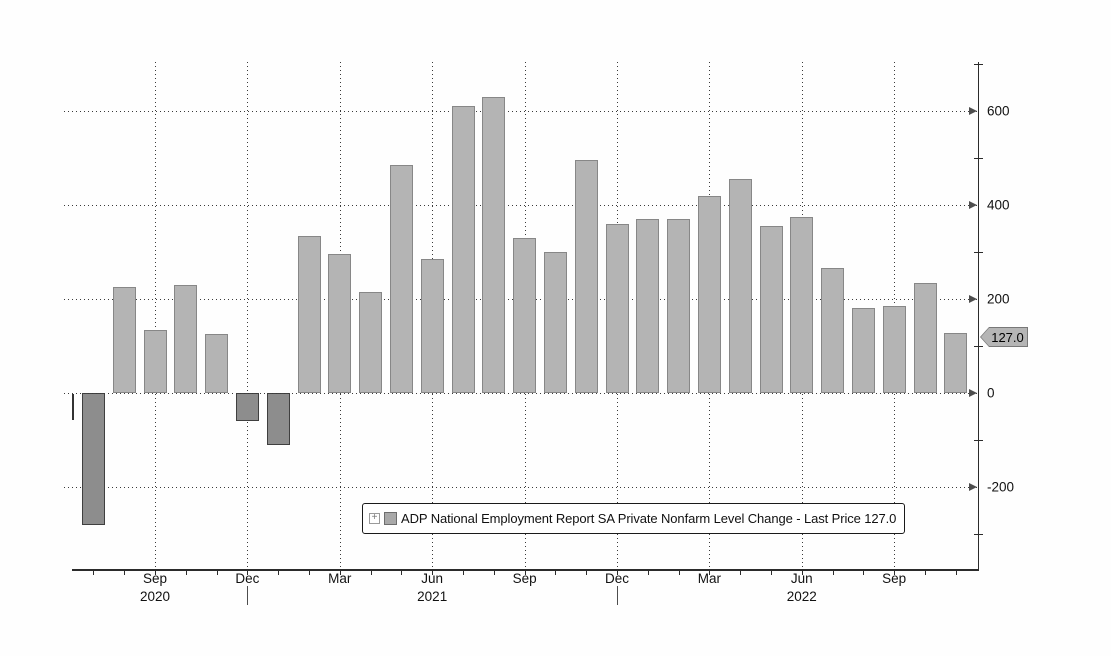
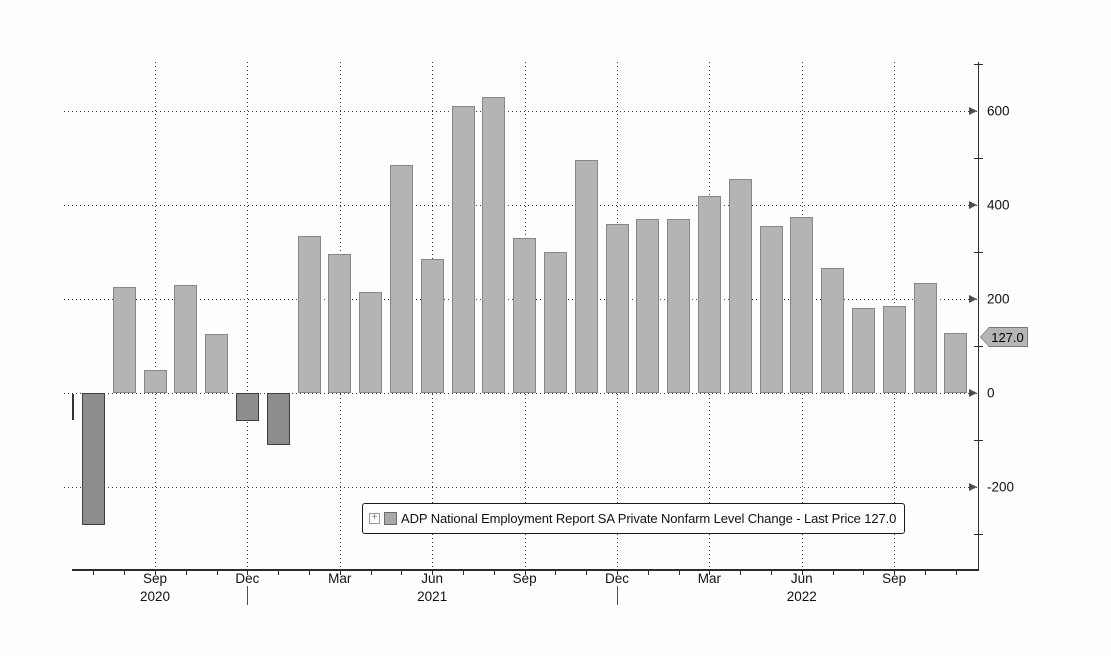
Sep 2020: 140 -> 50
